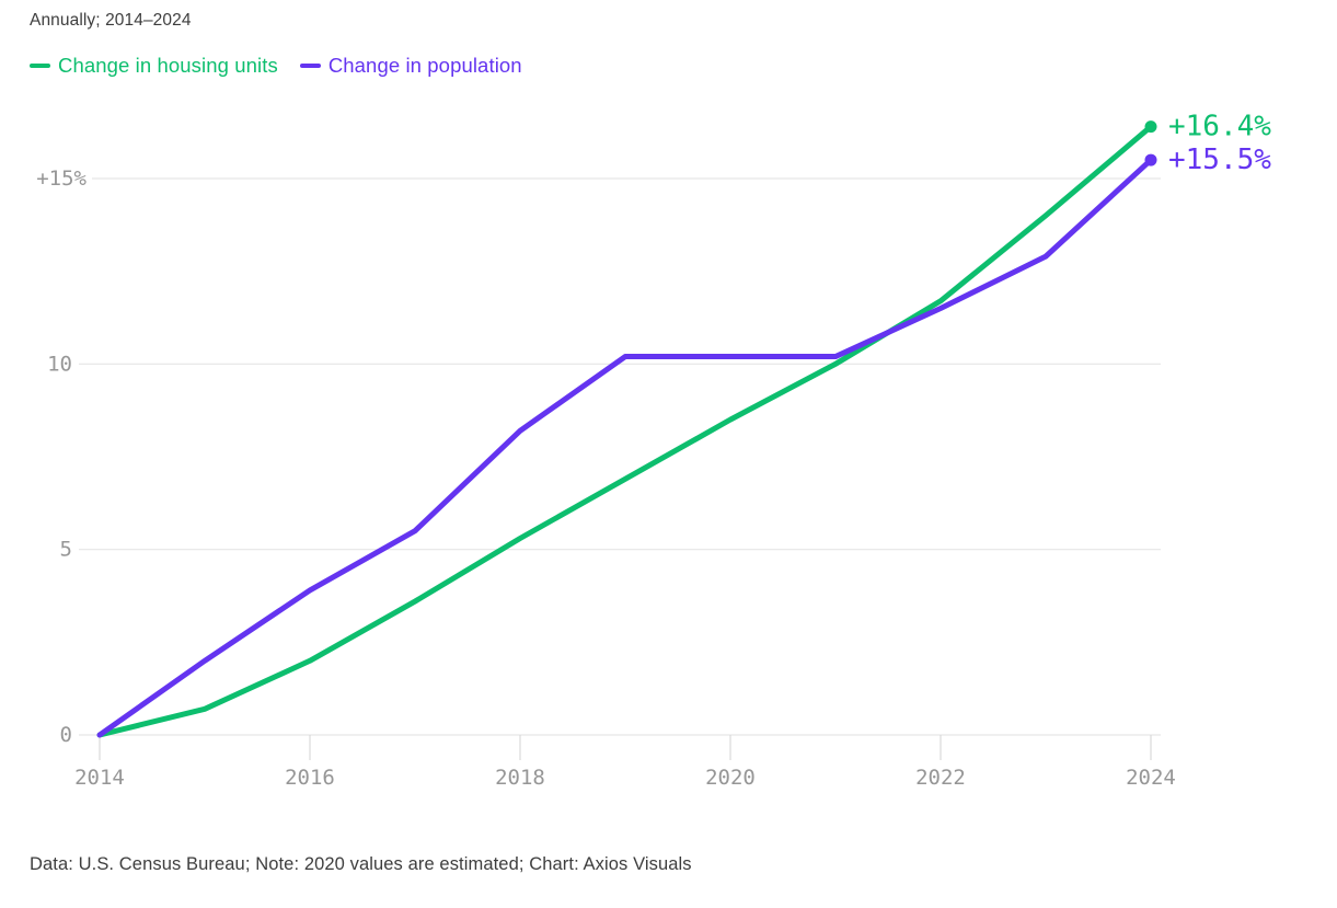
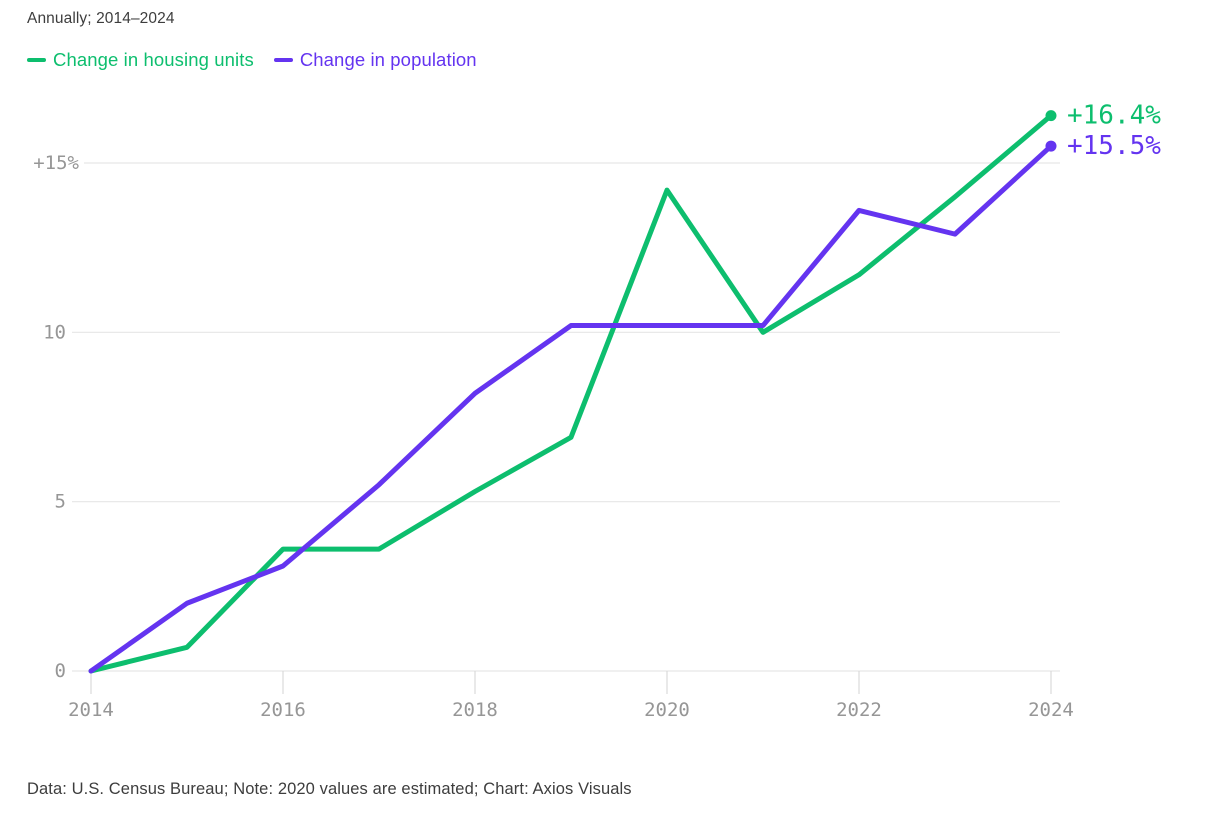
Change in housing units/2016: 2.0 -> 3.6
Change in population/2016: 3.9 -> 3.1
Change in housing units/2020: 8.5 -> 14.2
Change in population/2022: 11.5 -> 13.6
